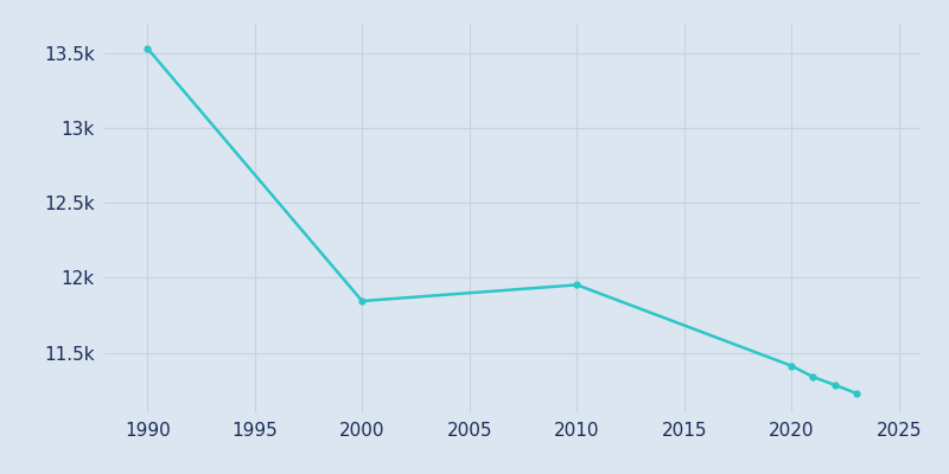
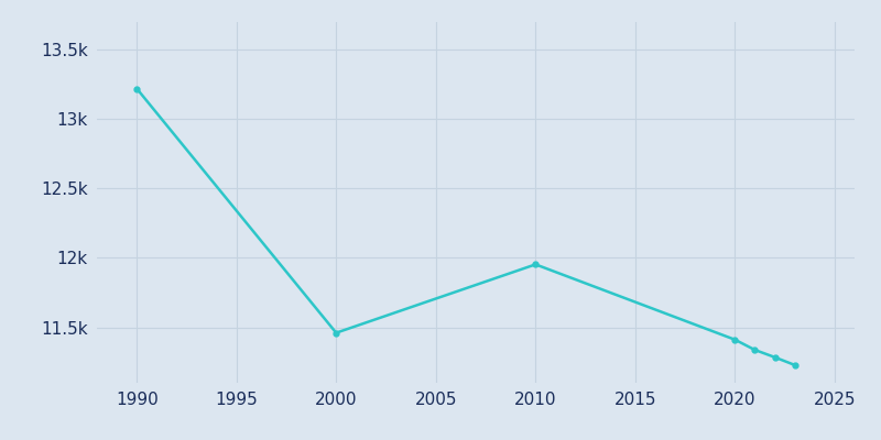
1990: 13.54k -> 13.22k
2000: 11.84k -> 11.46k
